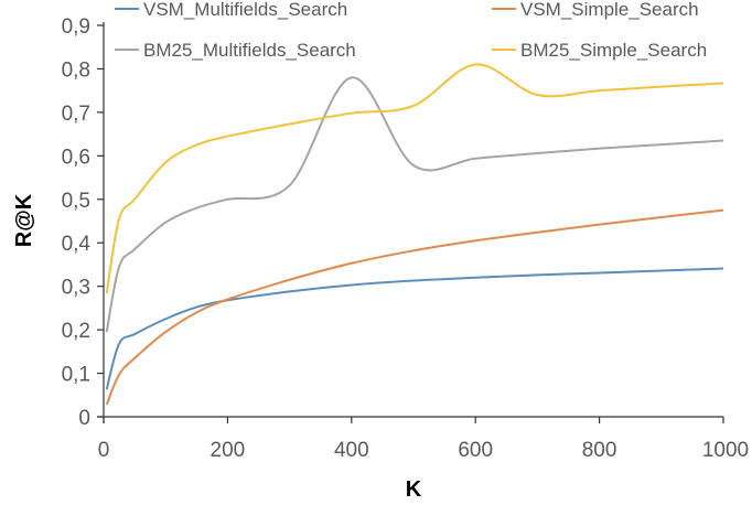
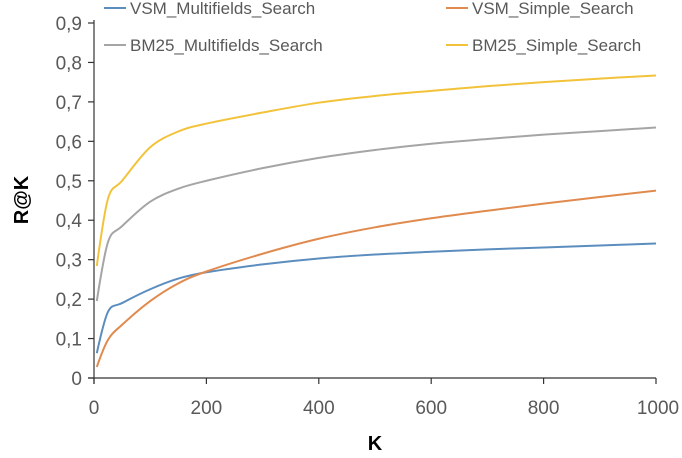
BM25_Multifields_Search/400: 0,78 -> 0,56
BM25_Simple_Search/600: 0,81 -> 0,73
